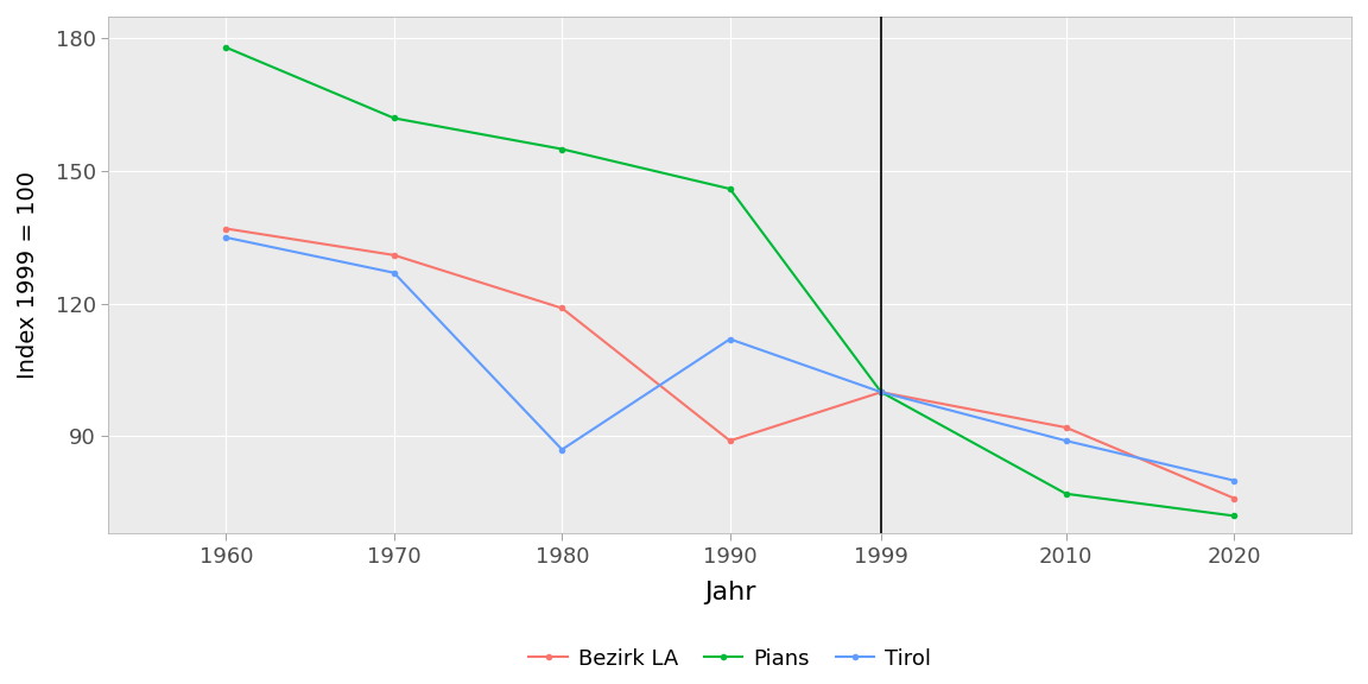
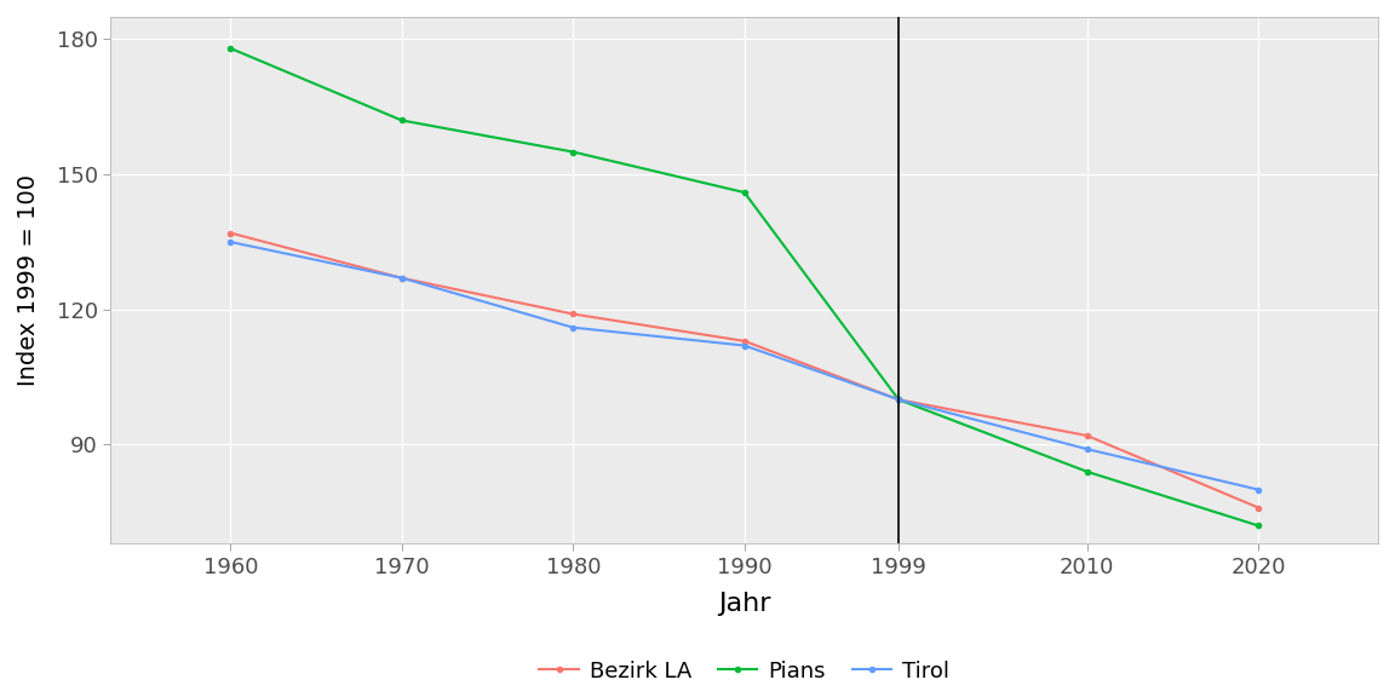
Bezirk LA/1970: 131 -> 127
Tirol/1980: 87 -> 116
Bezirk LA/1990: 89 -> 113
Pians/2010: 77 -> 84
